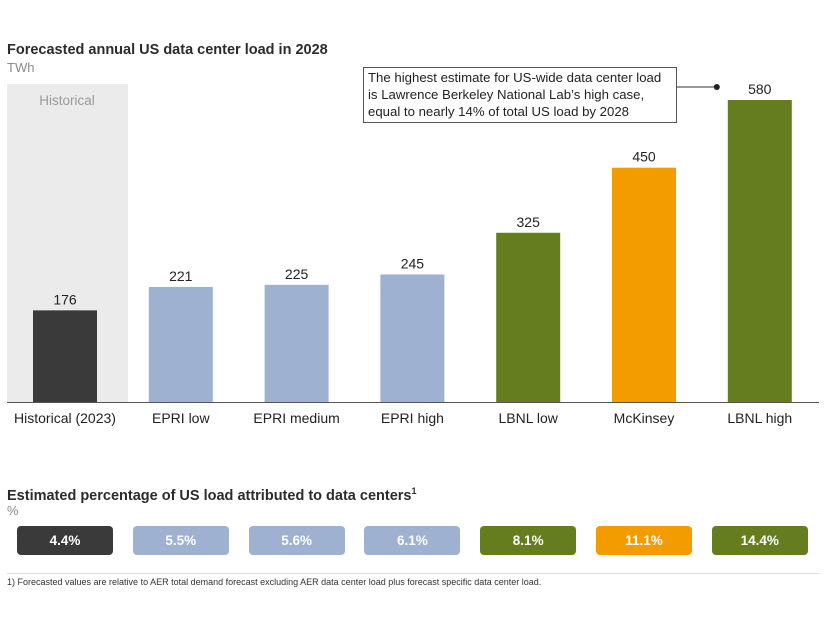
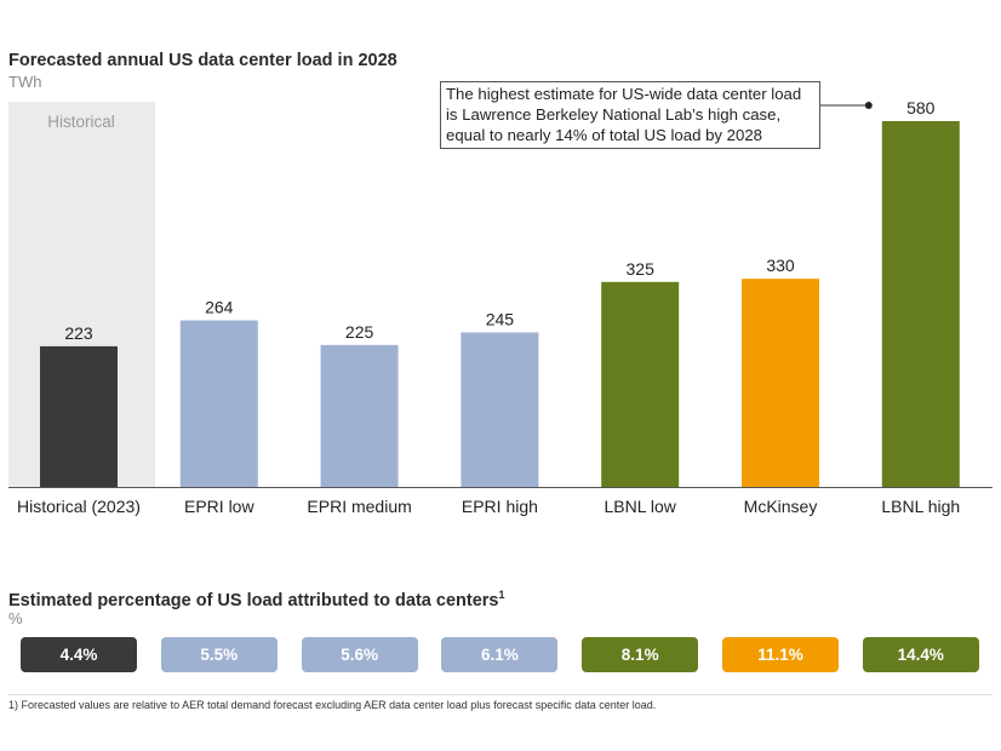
Historical (2023): 176 -> 223
EPRI low: 221 -> 264
McKinsey: 450 -> 330
